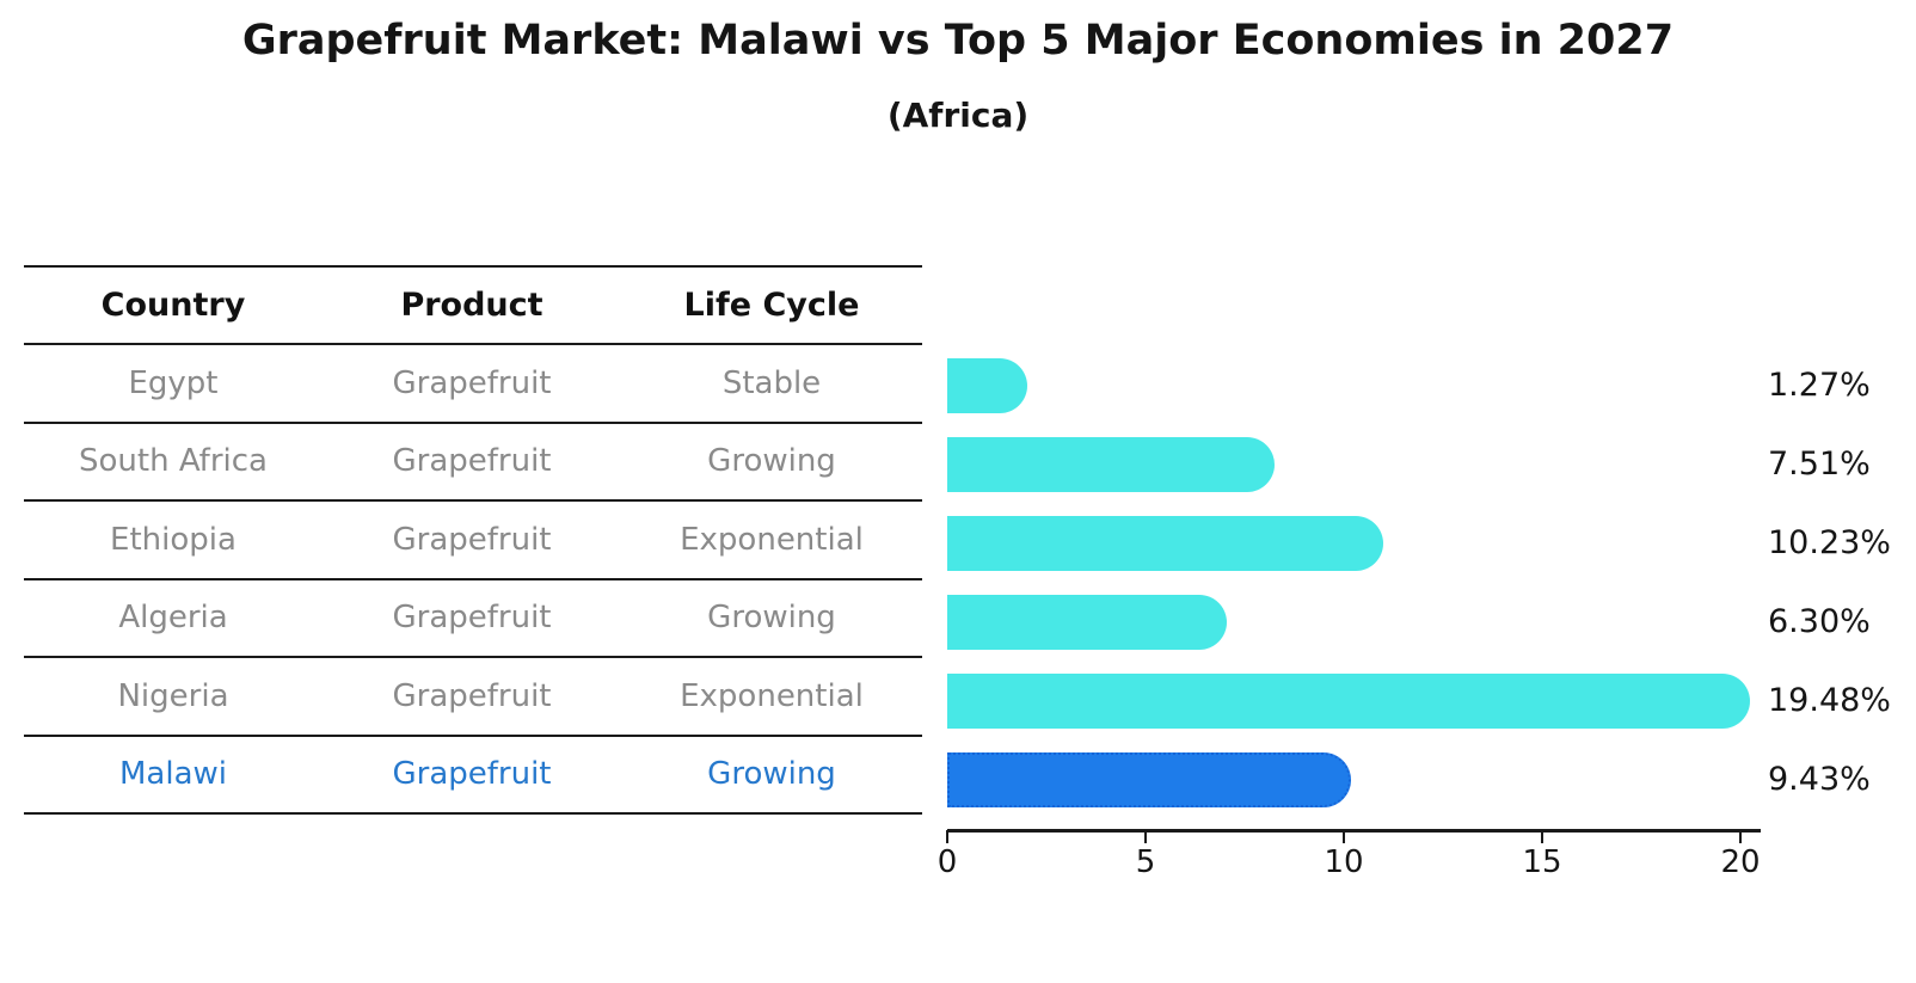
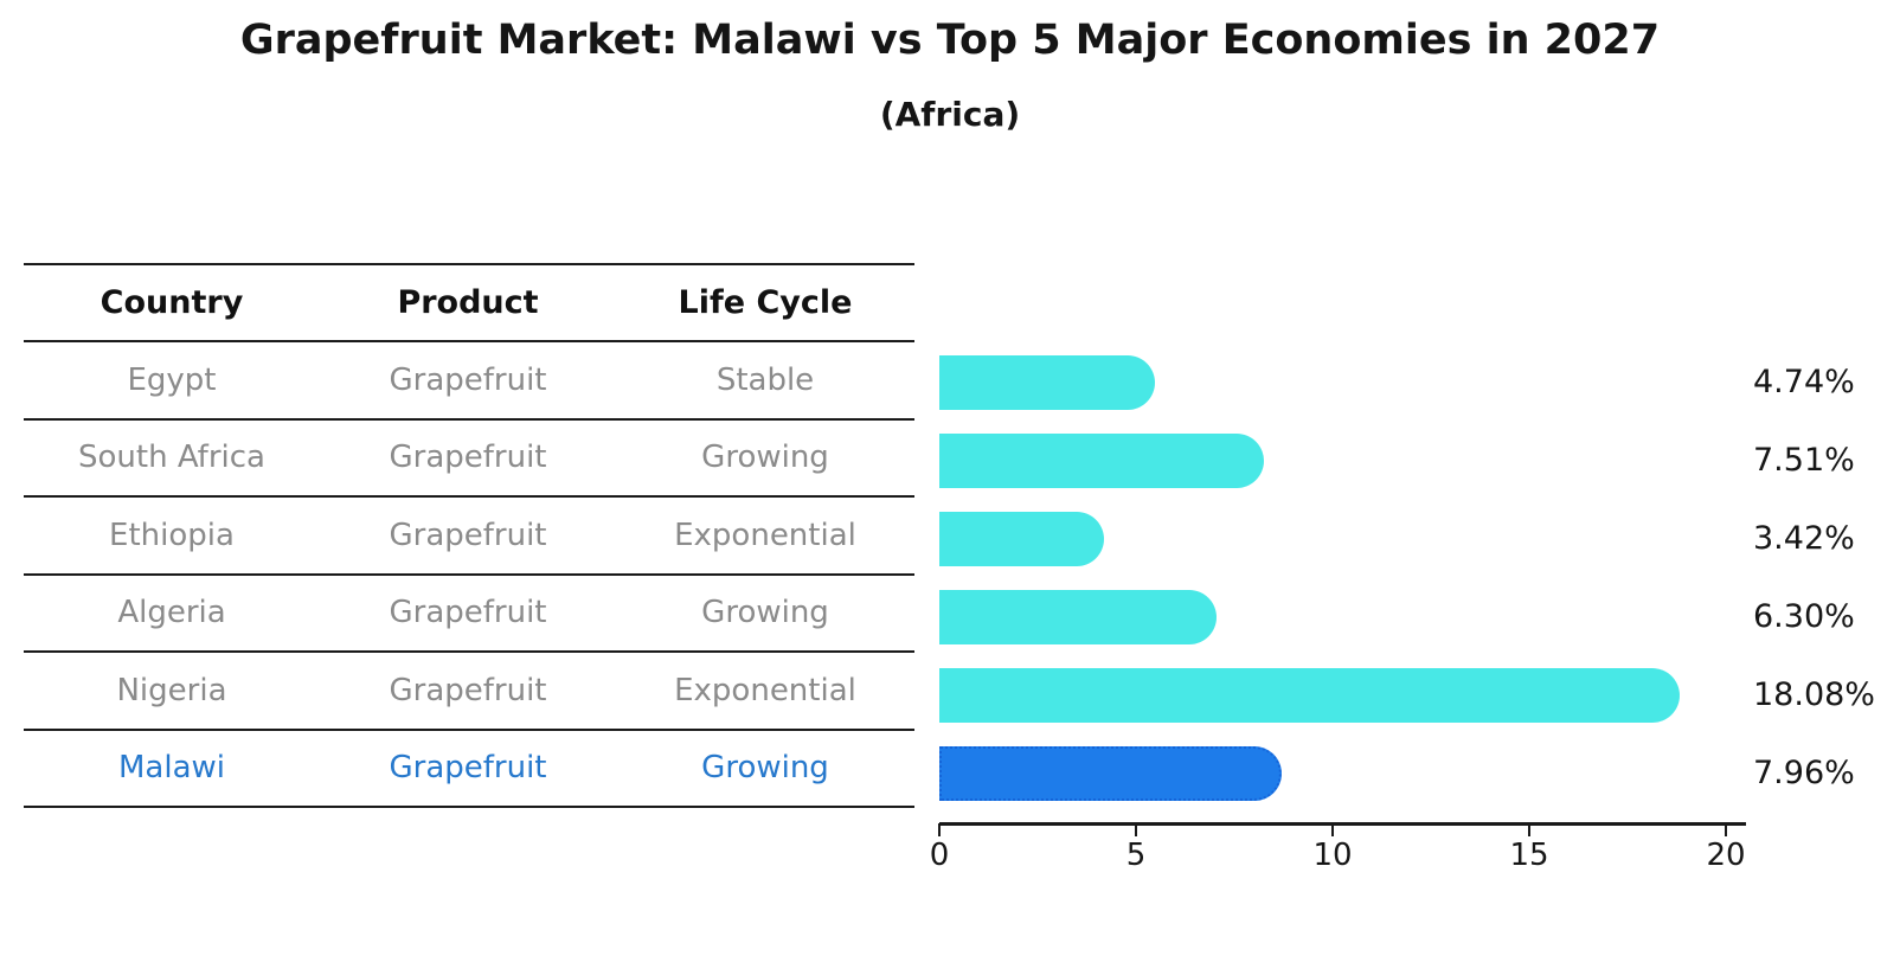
Egypt: 1.27% -> 4.74%
Ethiopia: 10.23% -> 3.42%
Nigeria: 19.48% -> 18.08%
Malawi: 9.43% -> 7.96%
